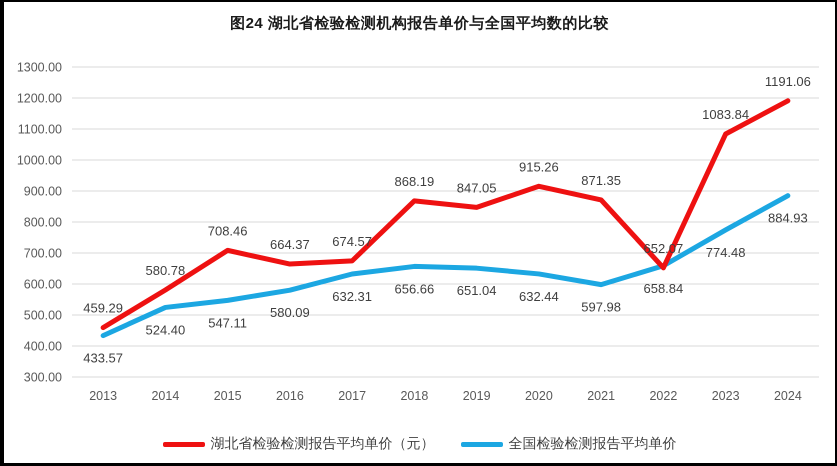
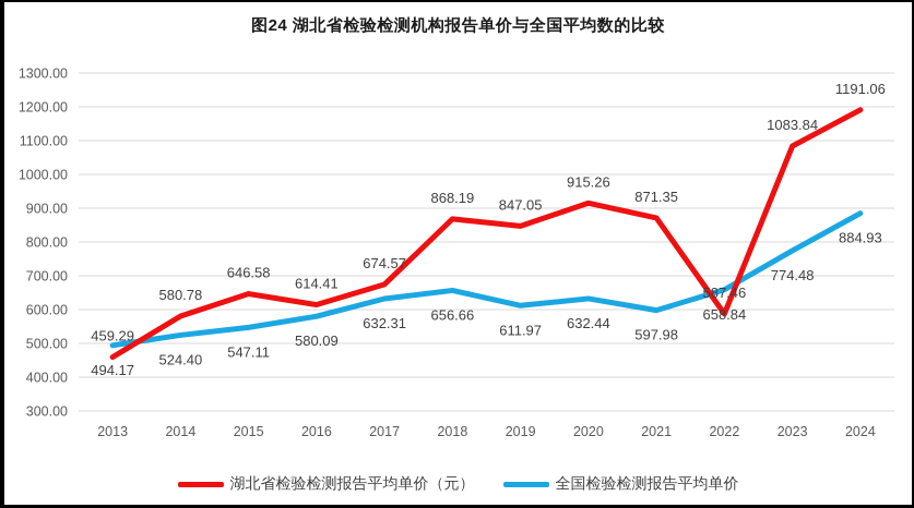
全国检验检测报告平均单价/2013: 433.57 -> 494.17
湖北省检验检测报告平均单价（元）/2015: 708.46 -> 646.58
湖北省检验检测报告平均单价（元）/2016: 664.37 -> 614.41
全国检验检测报告平均单价/2019: 651.04 -> 611.97
湖北省检验检测报告平均单价（元）/2022: 652.07 -> 587.46
